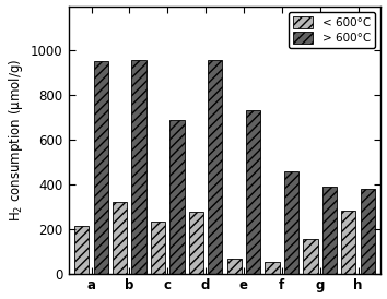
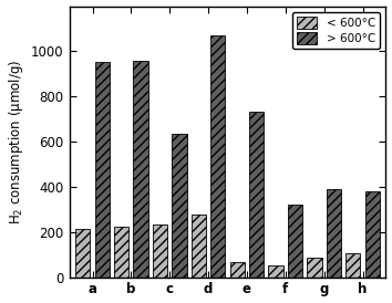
< 600°C/b: 320 -> 225
> 600°C/c: 690 -> 635
> 600°C/d: 960 -> 1070
> 600°C/f: 460 -> 320
< 600°C/g: 155 -> 85
< 600°C/h: 280 -> 105
